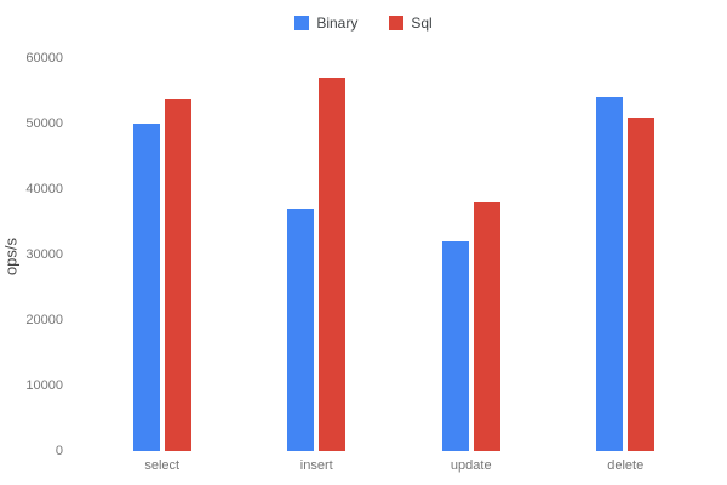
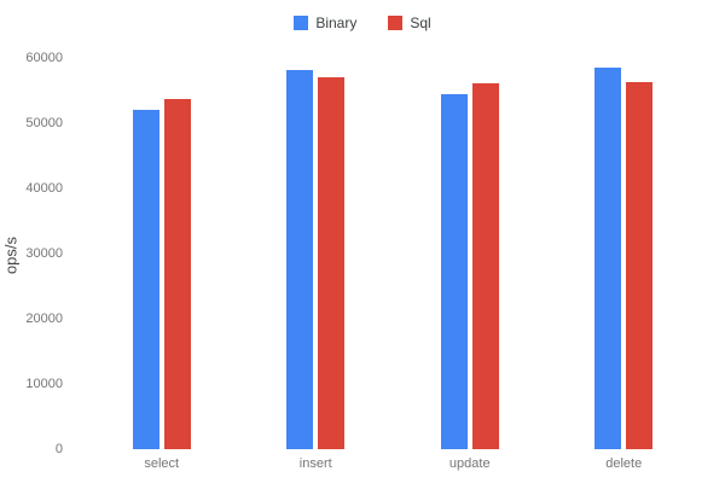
Binary/select: 50000 -> 52000
Binary/insert: 37000 -> 58000
Binary/update: 32000 -> 54000
Sql/update: 38000 -> 56000
Binary/delete: 54000 -> 58000
Sql/delete: 51000 -> 56000
